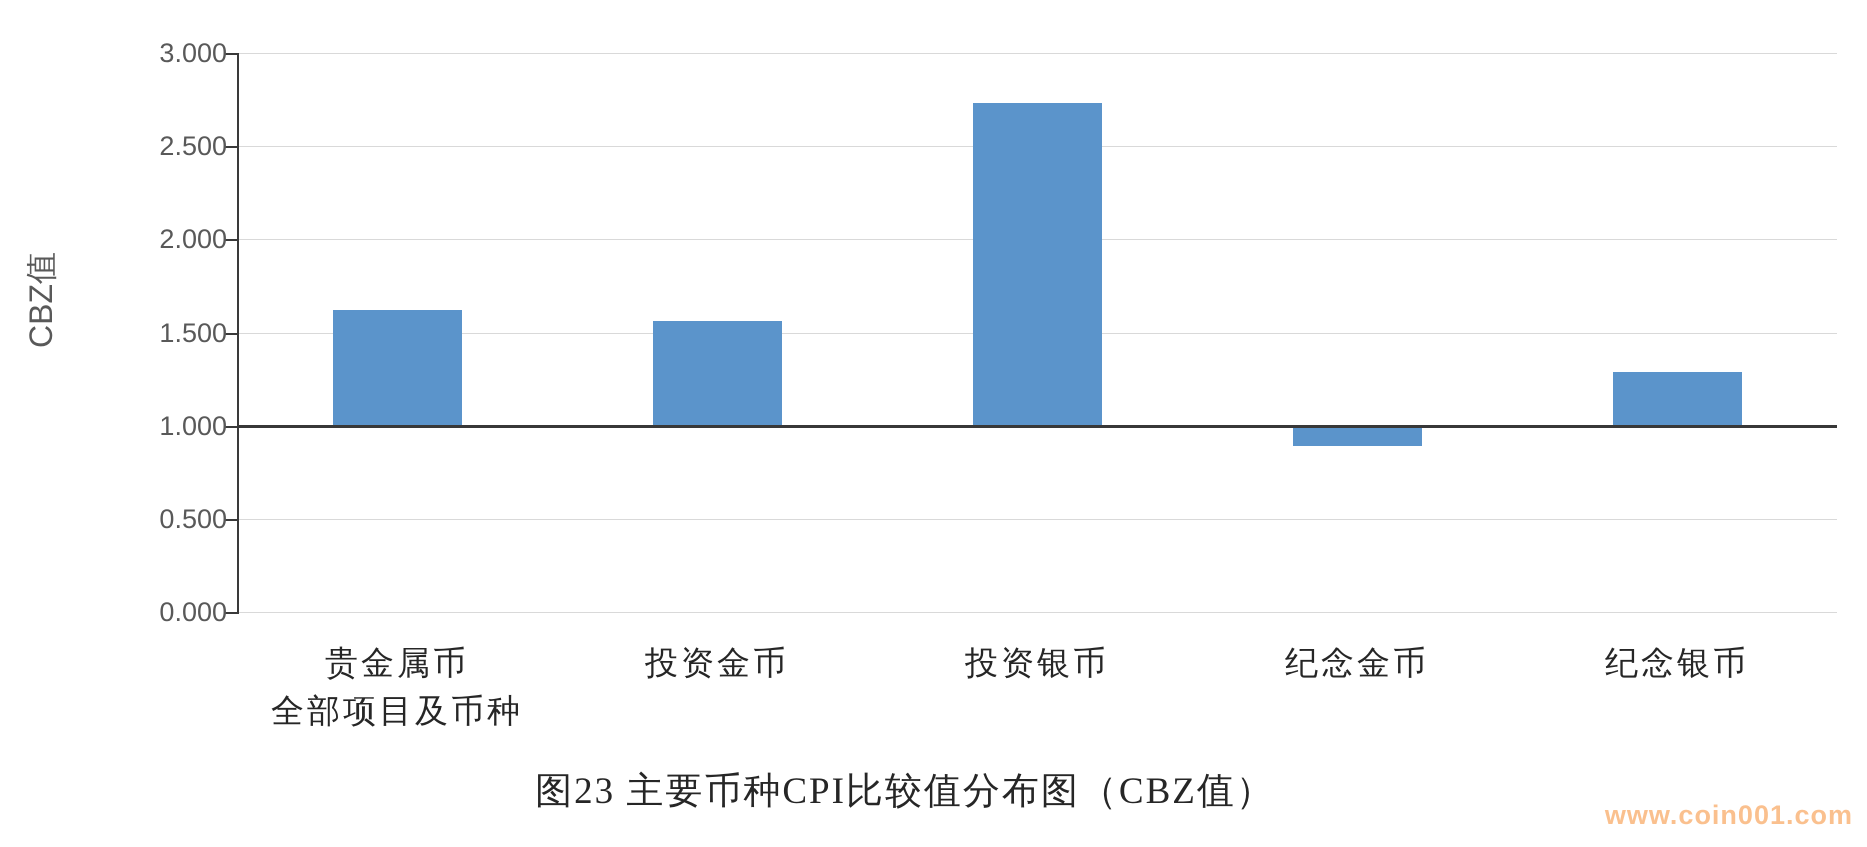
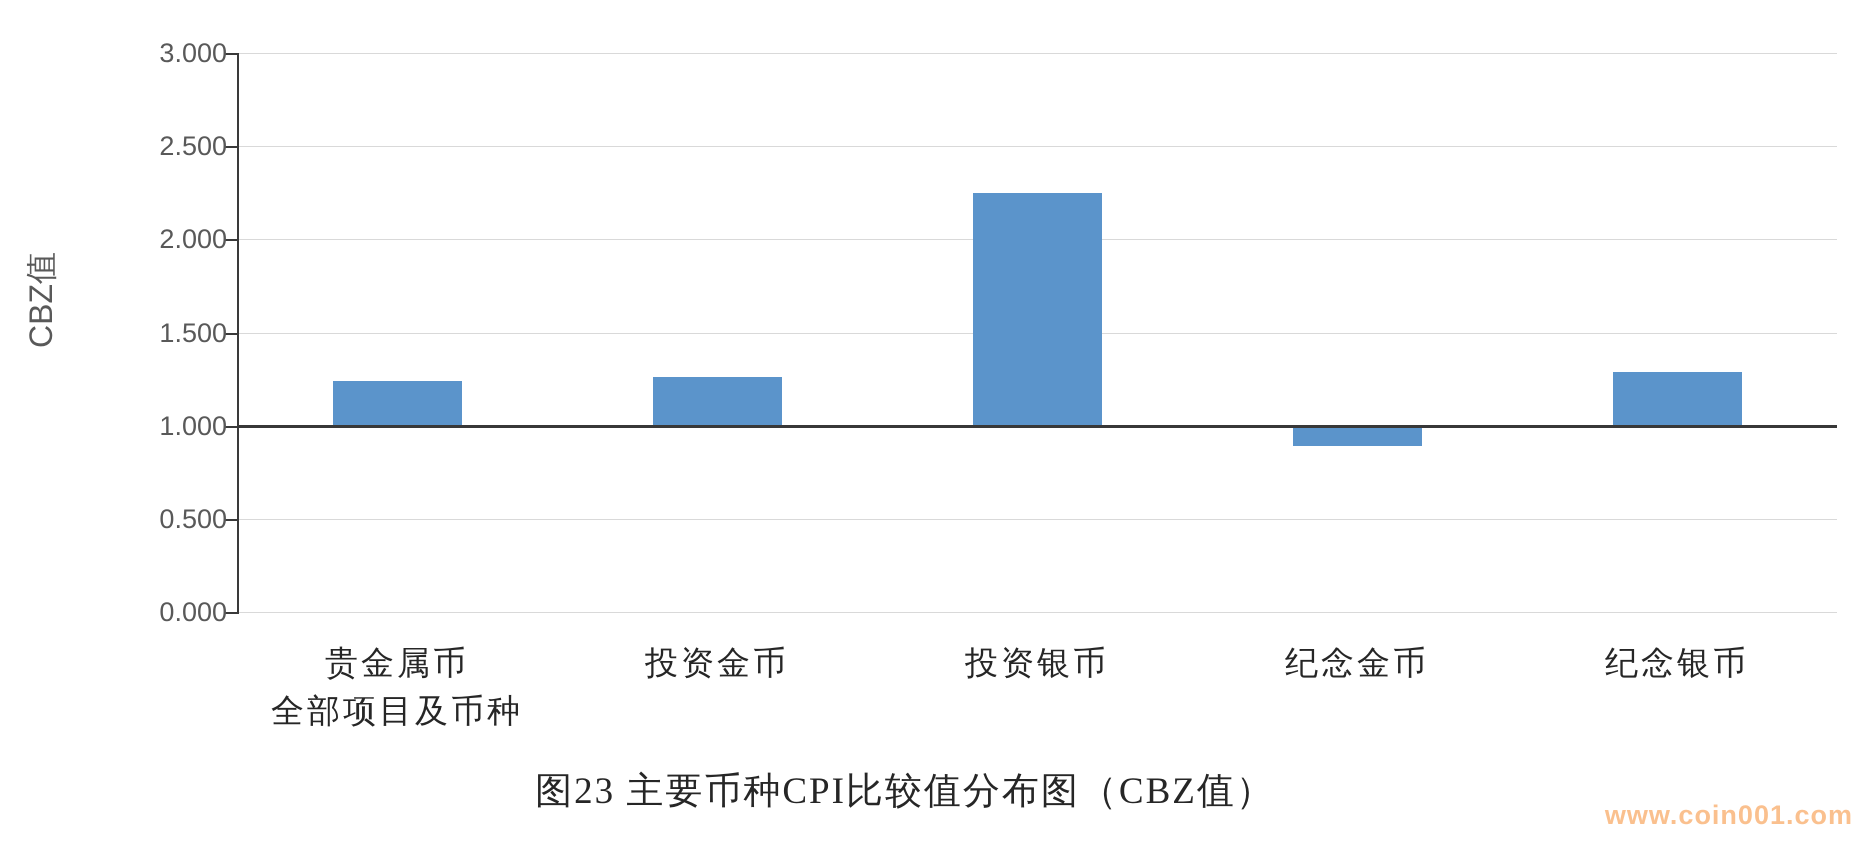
贵金属币 全部项目及币种: 1.62 -> 1.24
投资金币: 1.56 -> 1.26
投资银币: 2.73 -> 2.25
